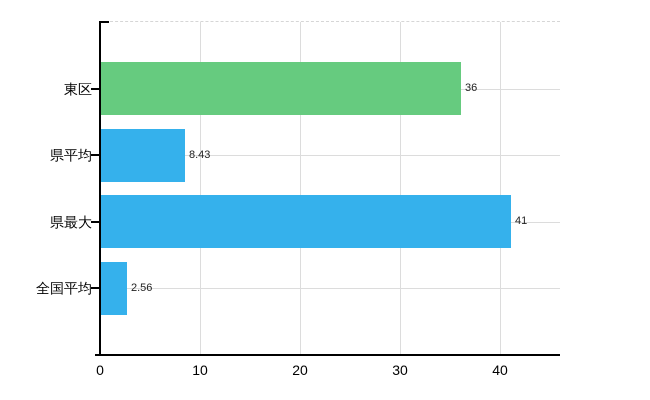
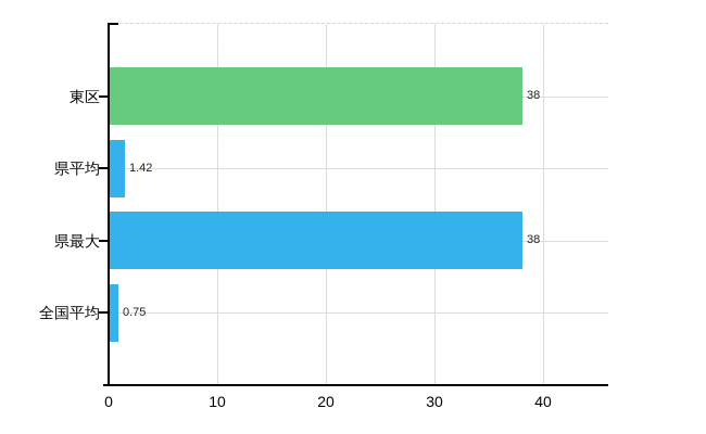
東区: 36 -> 38
県平均: 8.43 -> 1.42
県最大: 41 -> 38
全国平均: 2.56 -> 0.75
